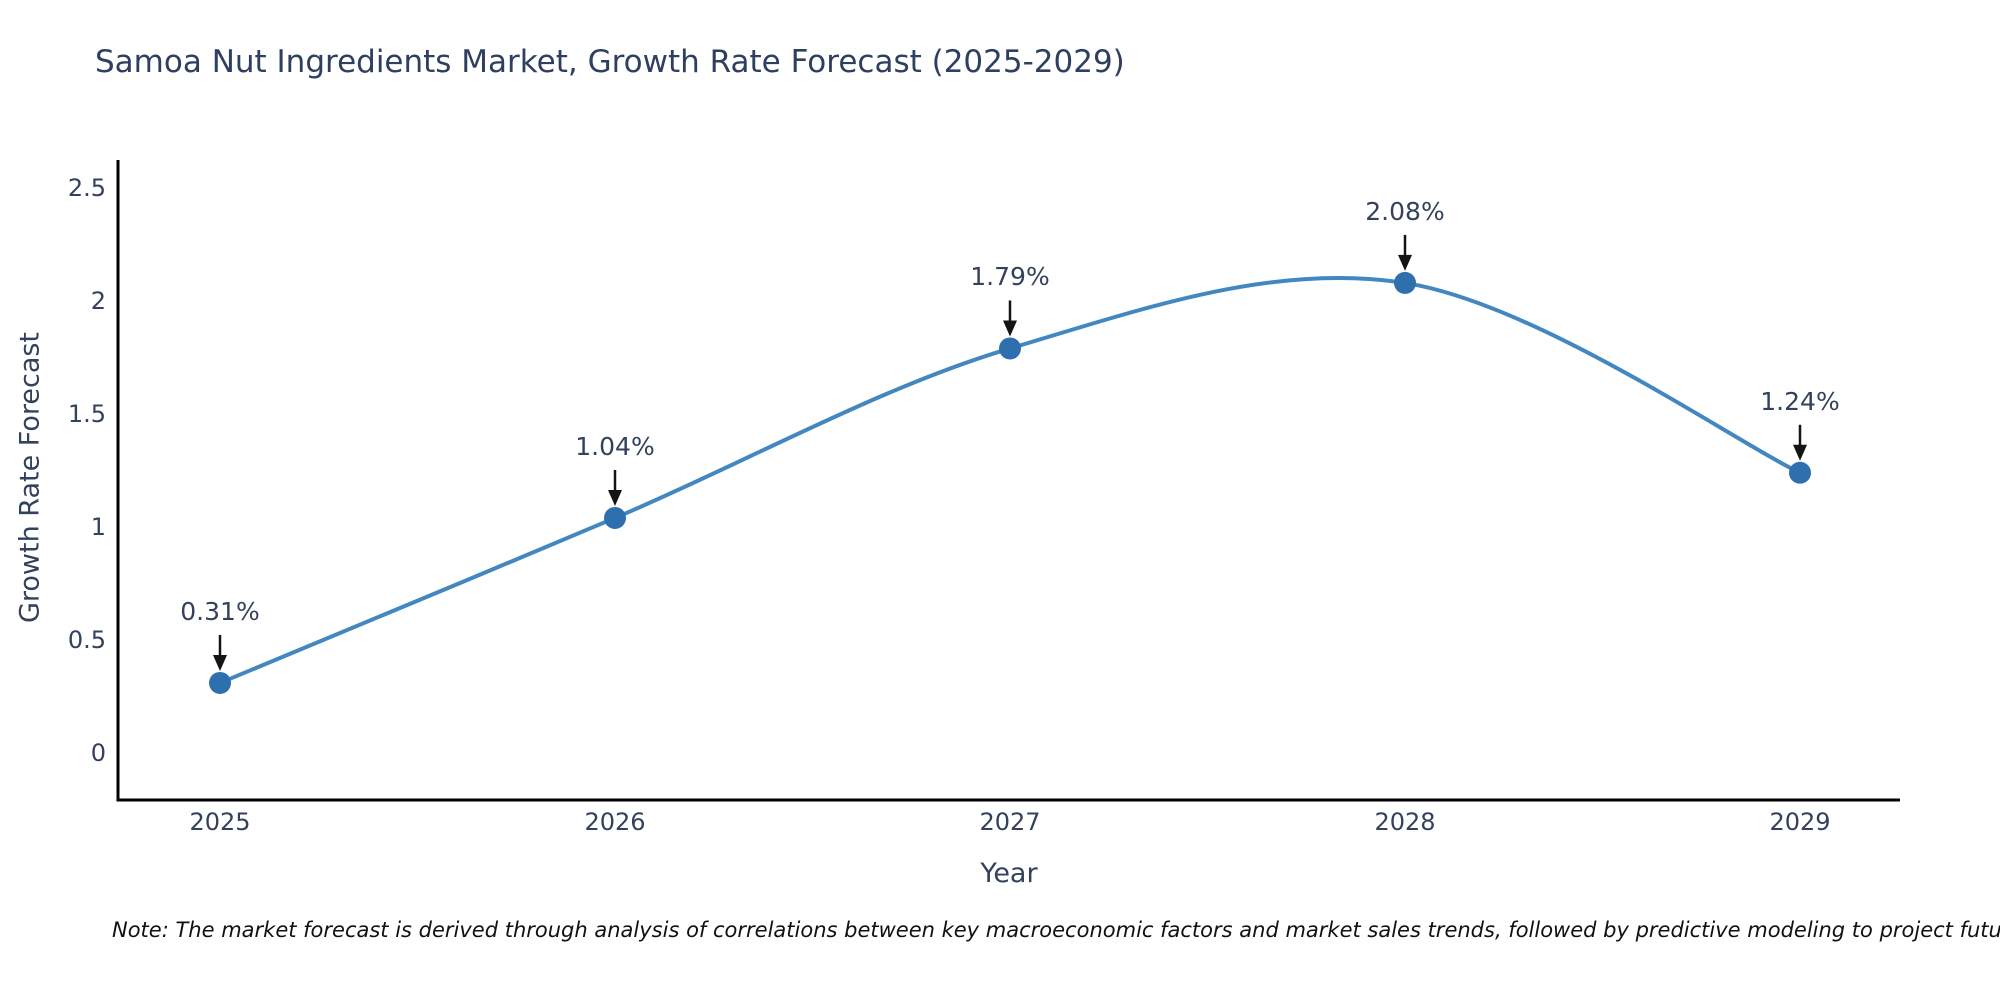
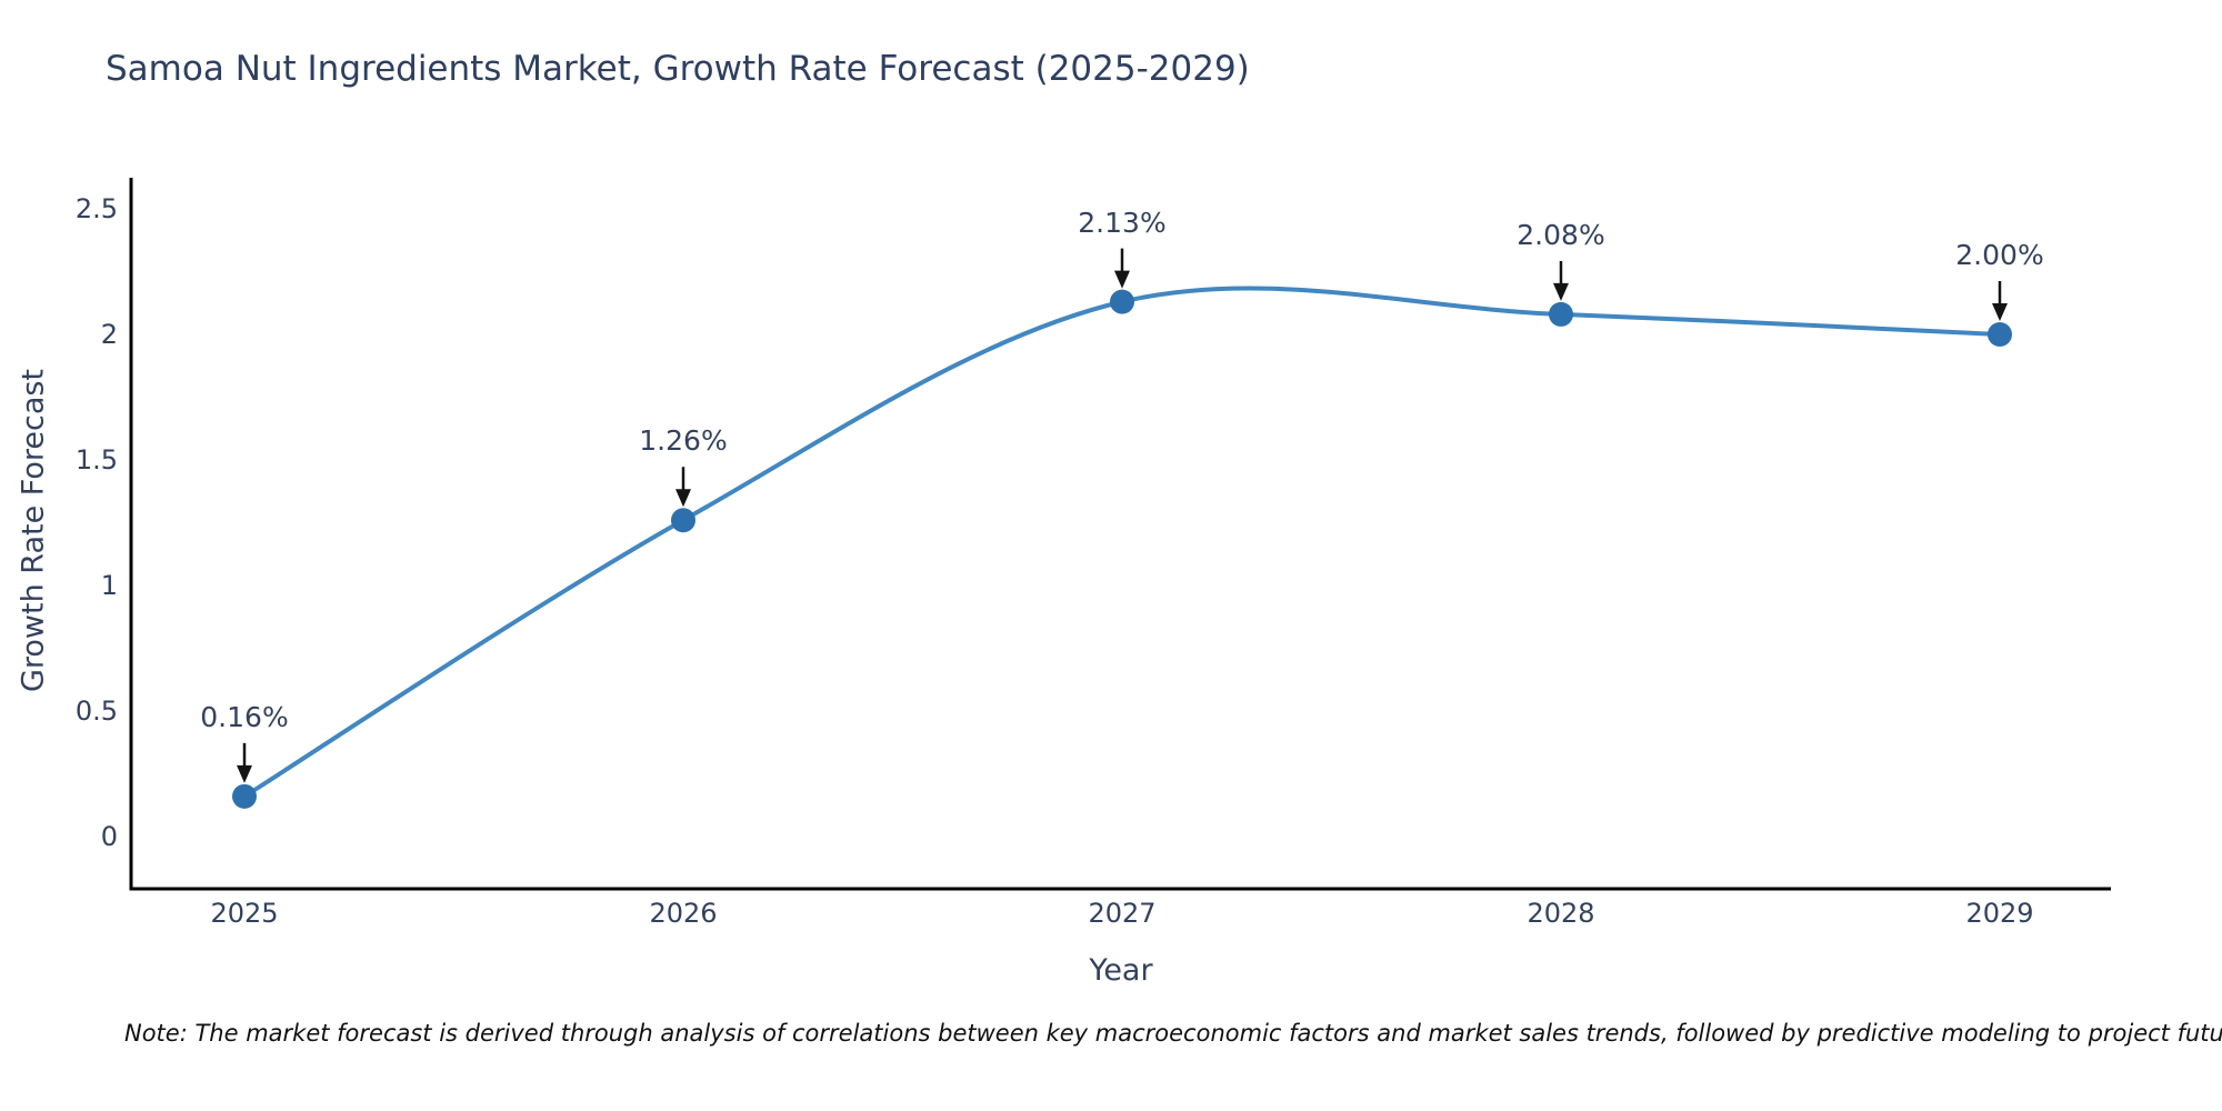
2025: 0.31% -> 0.16%
2026: 1.04% -> 1.26%
2027: 1.79% -> 2.13%
2029: 1.24% -> 2.00%
